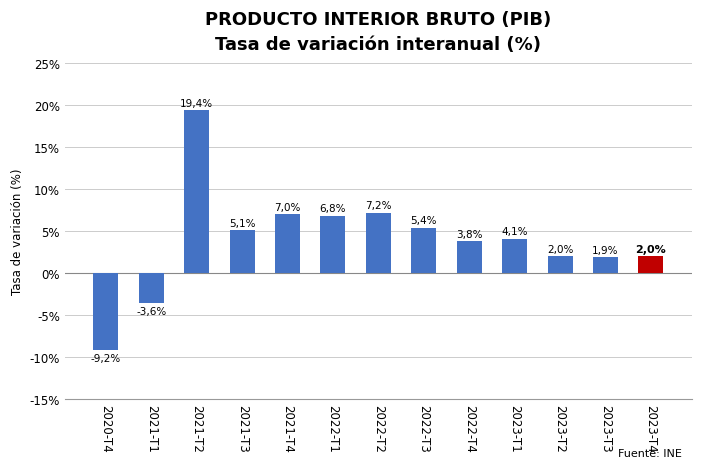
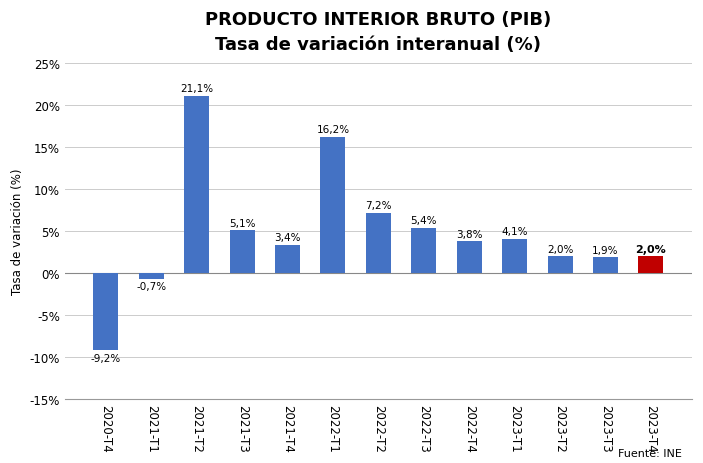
2021-T1: -3,6% -> -0,7%
2021-T2: 19,4% -> 21,1%
2021-T4: 7,0% -> 3,4%
2022-T1: 6,8% -> 16,2%
